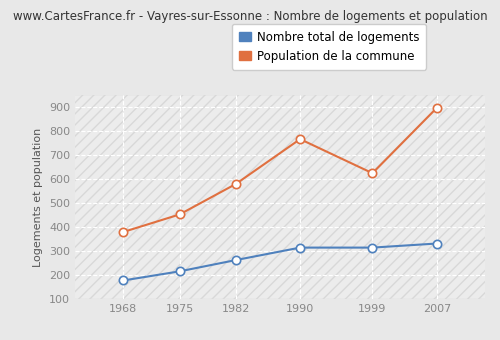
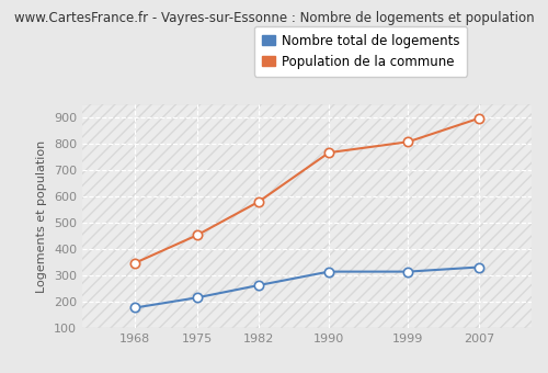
Population de la commune/1968: 380 -> 348
Population de la commune/1999: 625 -> 808
